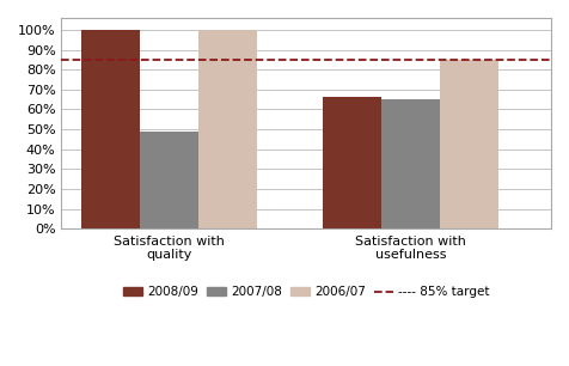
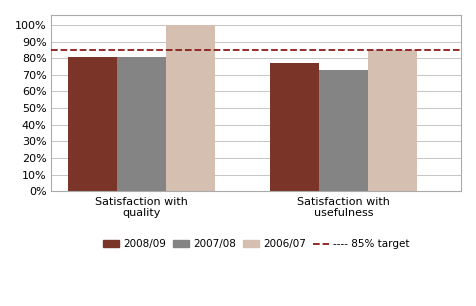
2008/09/Satisfaction with quality: 100% -> 81%
2007/08/Satisfaction with quality: 49% -> 81%
2008/09/Satisfaction with usefulness: 66% -> 77%
2007/08/Satisfaction with usefulness: 65% -> 73%
